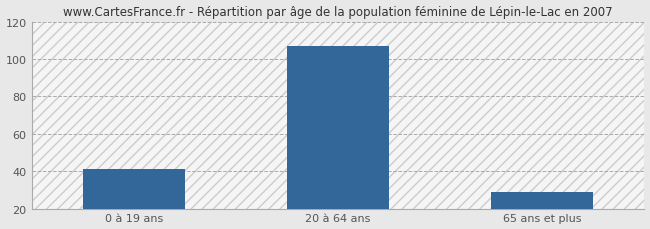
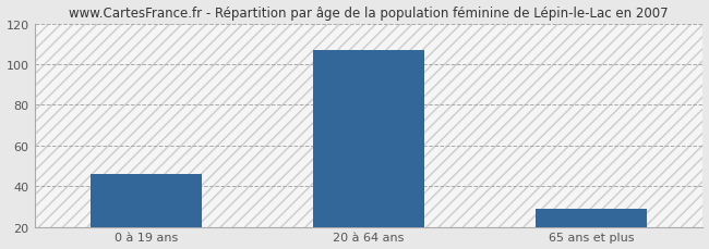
0 à 19 ans: 41 -> 46
